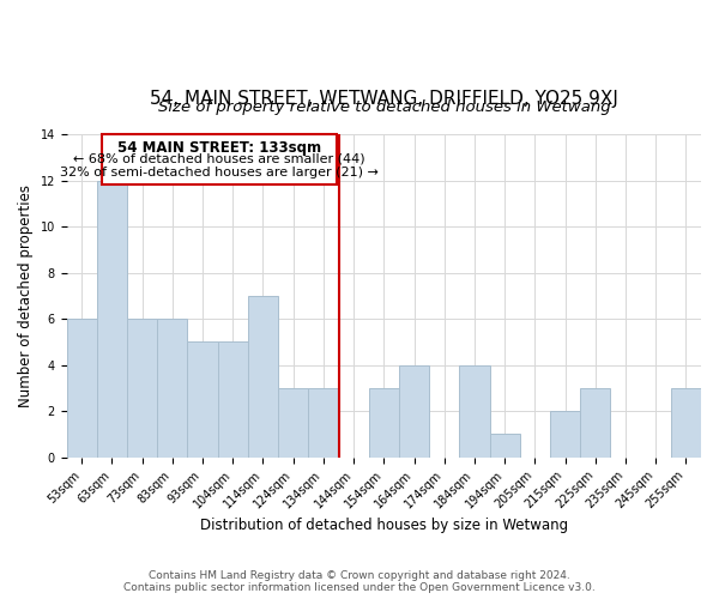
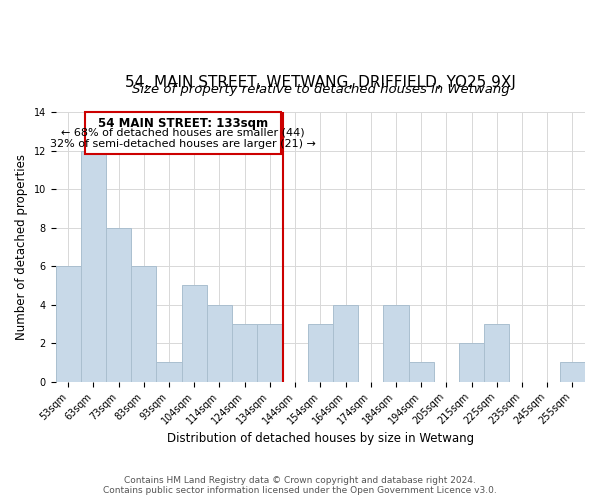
73sqm: 6 -> 8
93sqm: 5 -> 1
114sqm: 7 -> 4
255sqm: 3 -> 1
